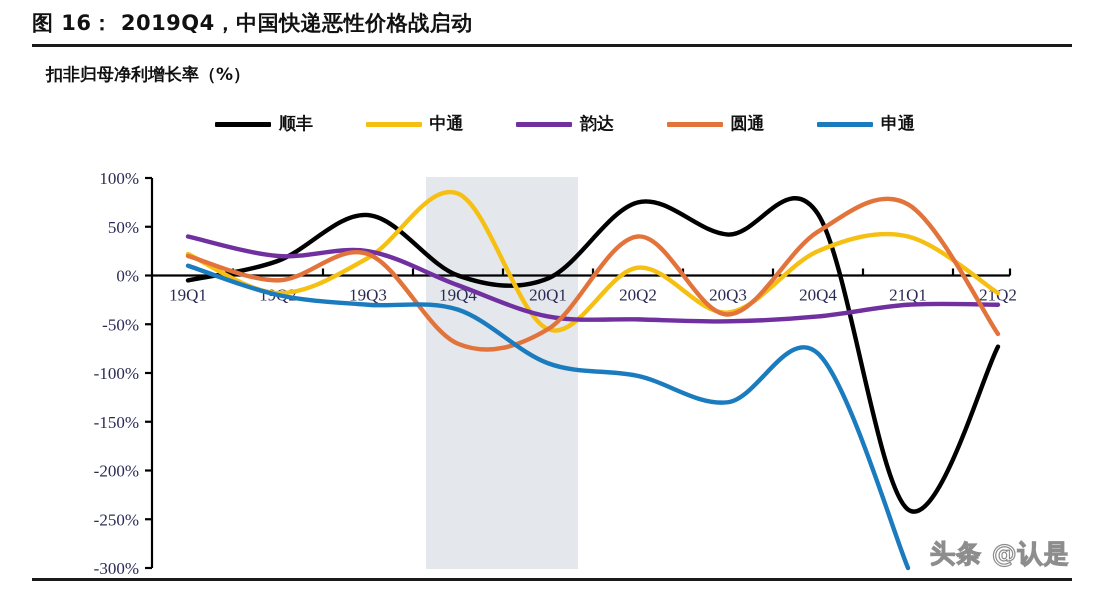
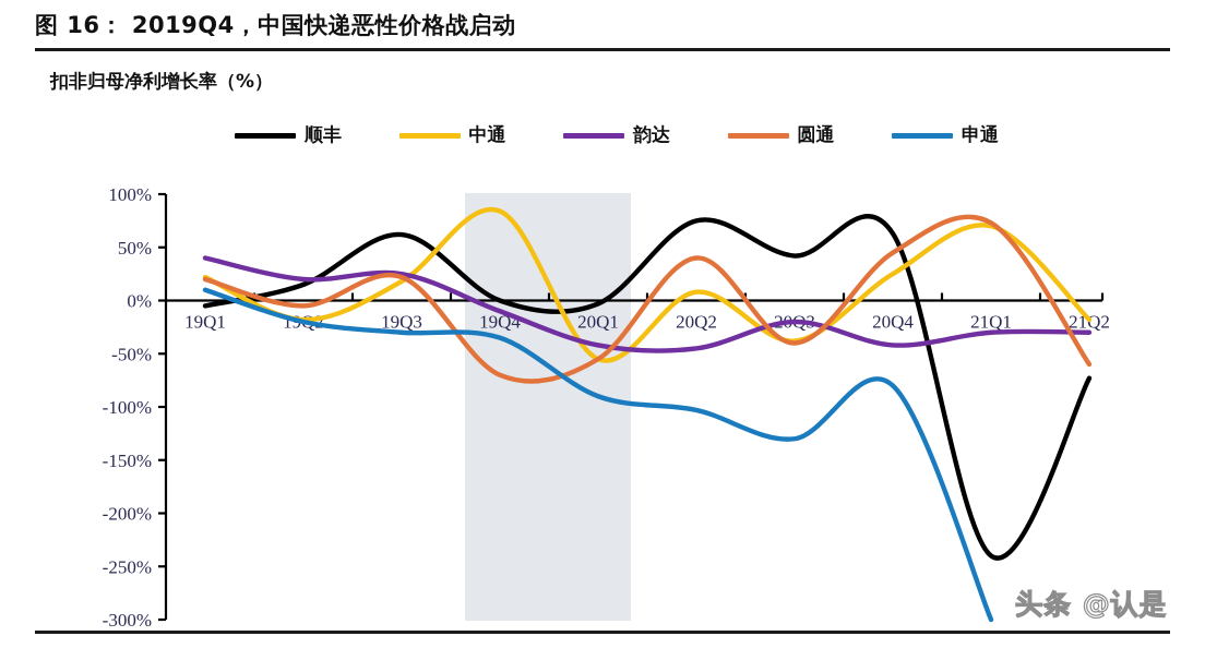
韵达/20Q3: -50% -> -20%
中通/21Q1: 40% -> 70%
